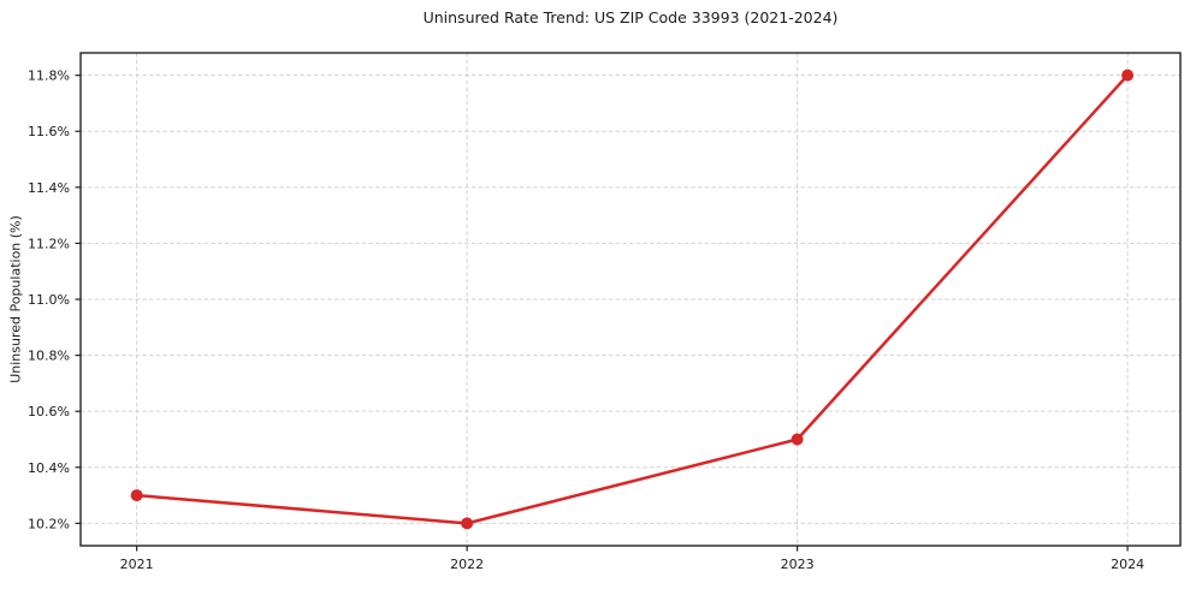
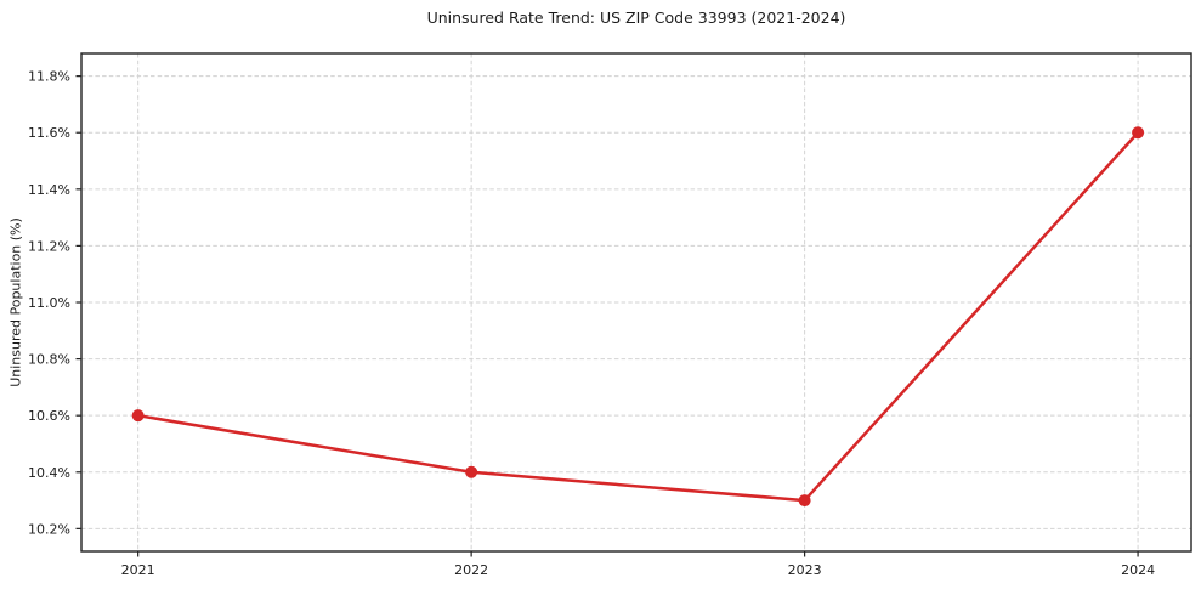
2021: 10.3% -> 10.6%
2022: 10.2% -> 10.4%
2023: 10.5% -> 10.3%
2024: 11.8% -> 11.6%
